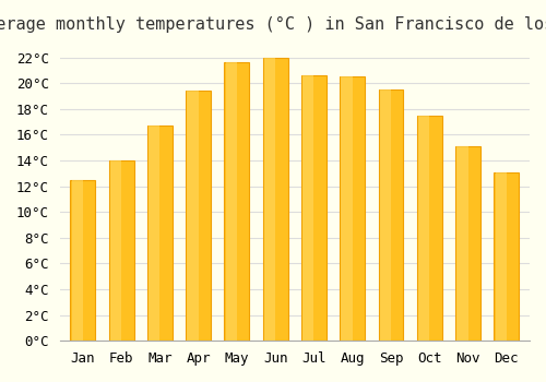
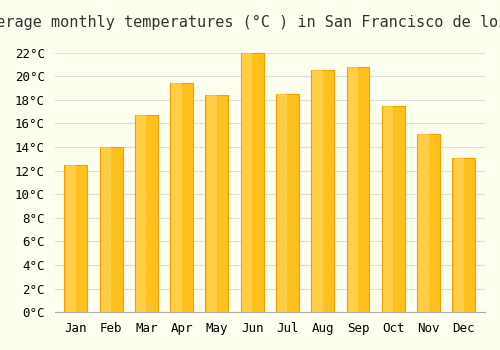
May: 21.6°C -> 18.4°C
Jul: 20.6°C -> 18.5°C
Sep: 19.5°C -> 20.8°C
